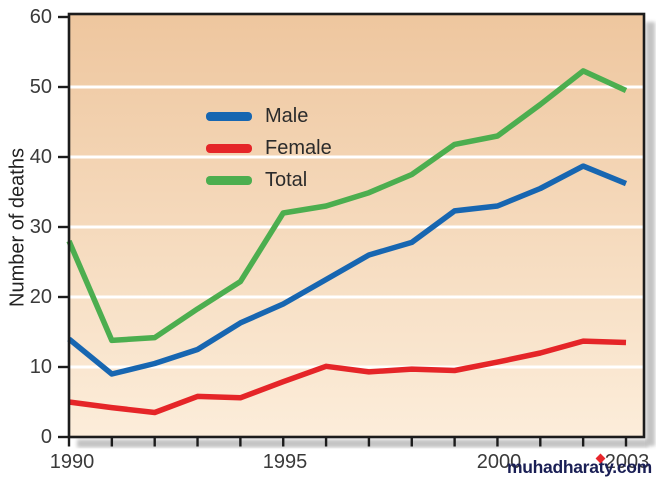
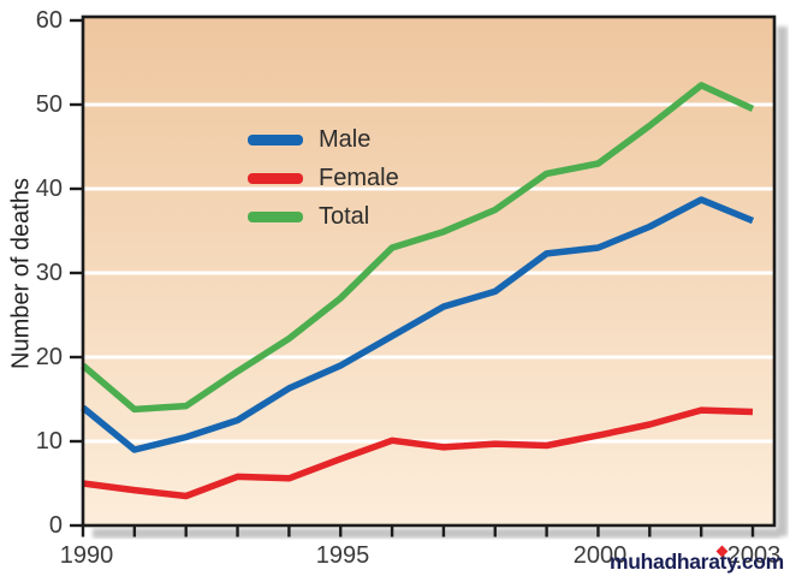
Total/1990: 28 -> 19
Total/1995: 32 -> 27
